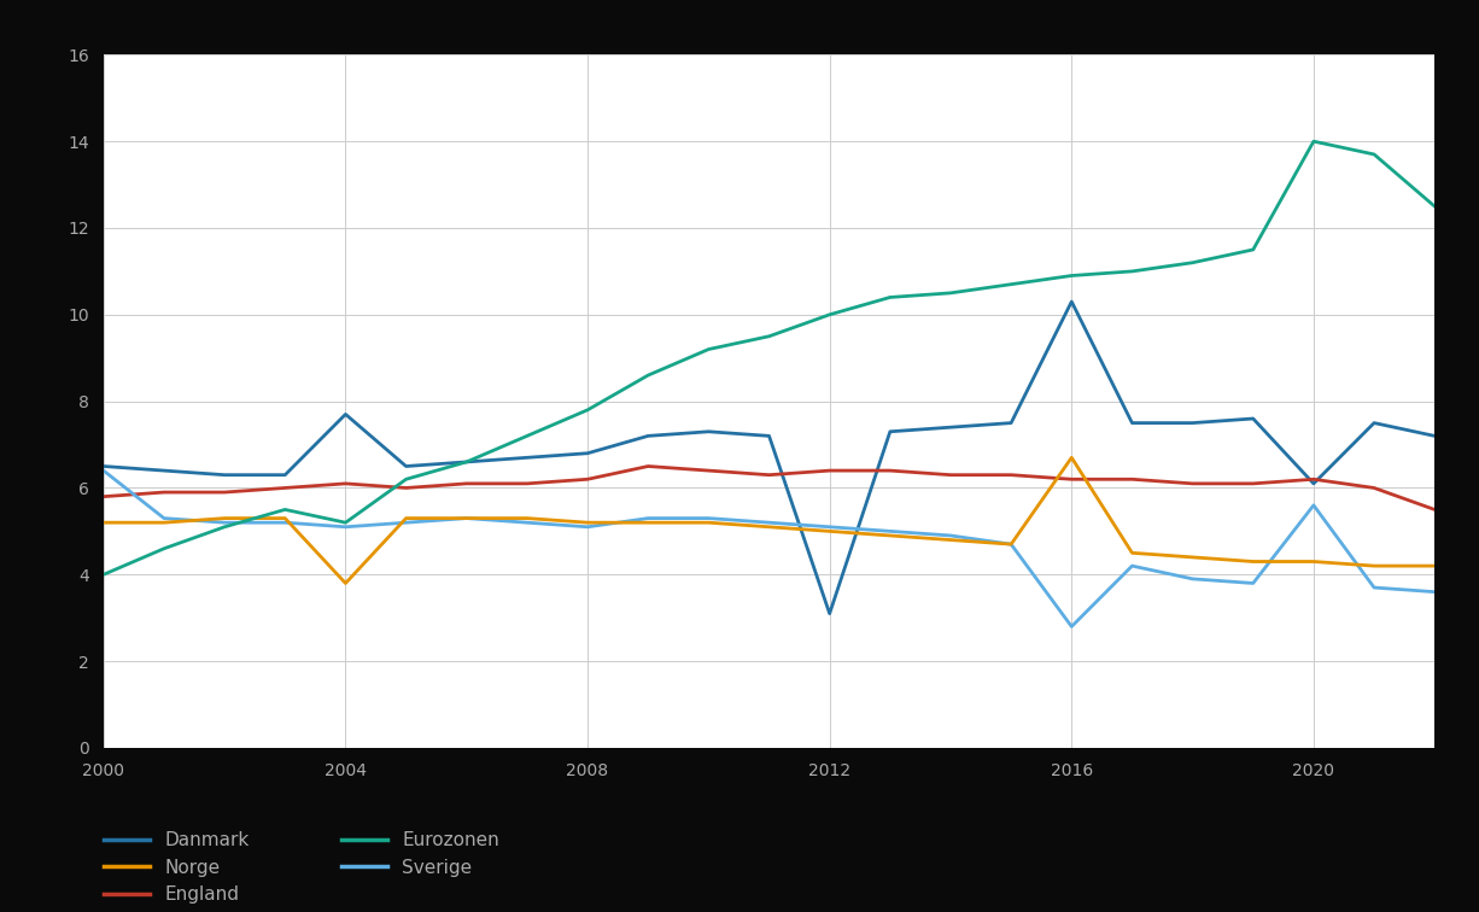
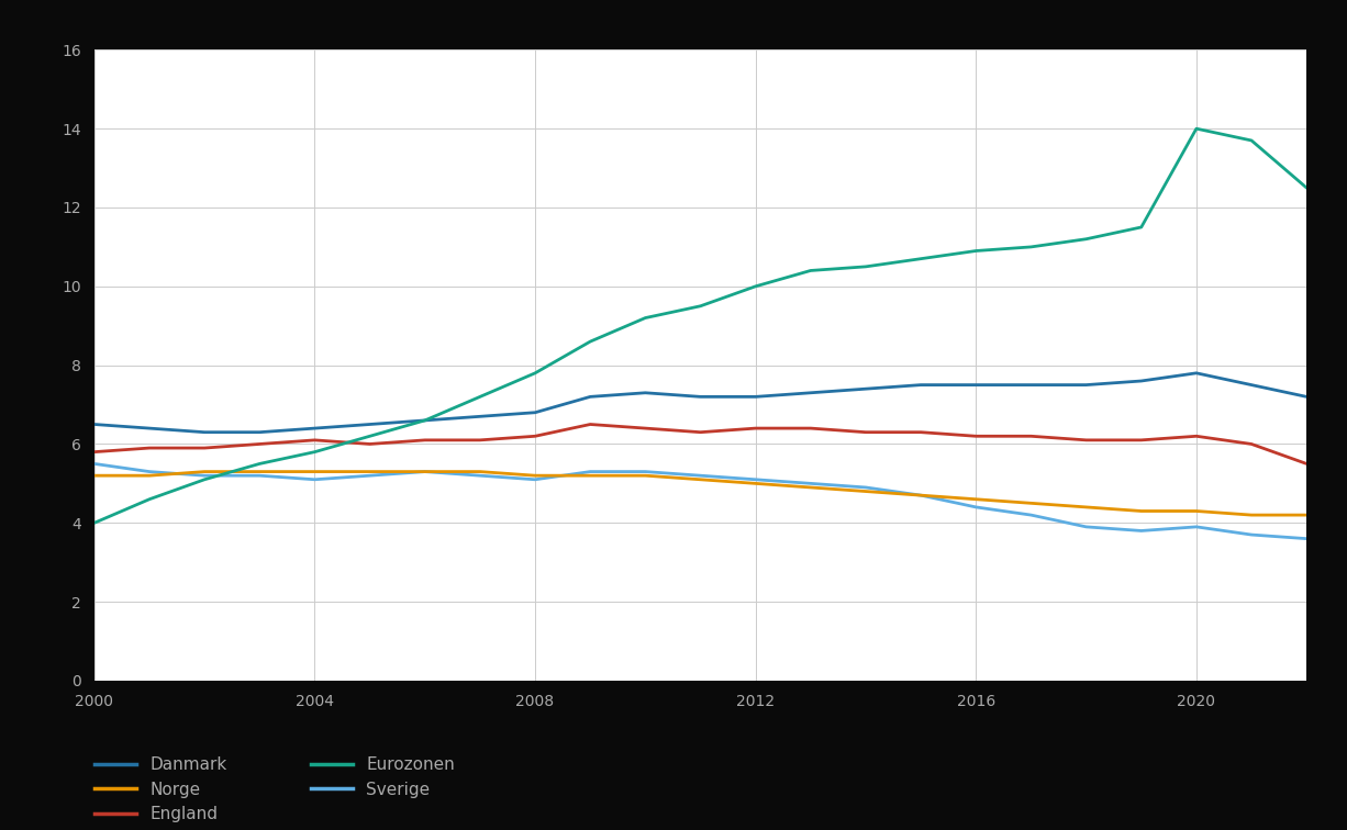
Sverige/2000: 6.4 -> 5.5
Danmark/2004: 7.7 -> 6.4
Norge/2004: 3.8 -> 5.3
Eurozonen/2004: 5.2 -> 5.8
Danmark/2012: 3.1 -> 7.2
Danmark/2016: 10.3 -> 7.5
Sverige/2016: 2.8 -> 4.4
Norge/2016: 6.7 -> 4.6
Danmark/2020: 6.1 -> 7.8
Sverige/2020: 5.6 -> 3.9
